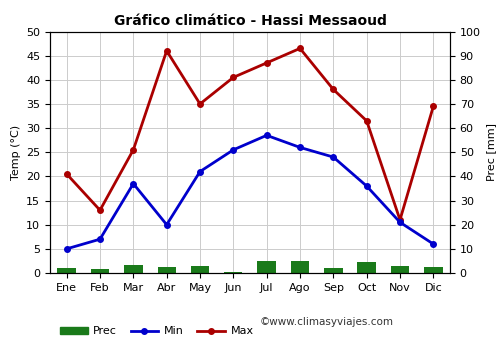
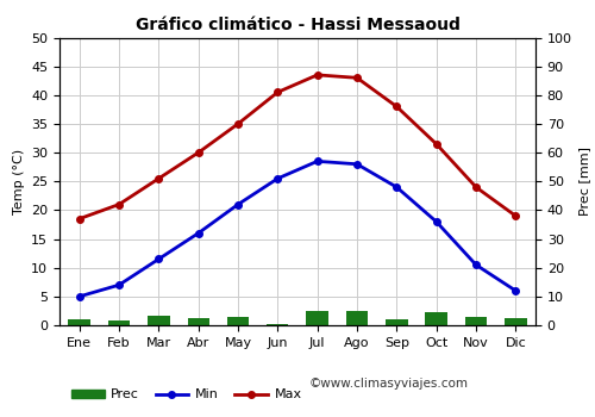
Max/Ene: 20.5 -> 18.5
Max/Feb: 13.0 -> 21.0
Min/Mar: 18.5 -> 11.5
Max/Abr: 46.0 -> 30.0
Min/Abr: 10.0 -> 16.0
Max/Ago: 46.5 -> 43.0
Min/Ago: 26.0 -> 28.0
Max/Nov: 11.0 -> 24.0
Max/Dic: 34.5 -> 19.0
